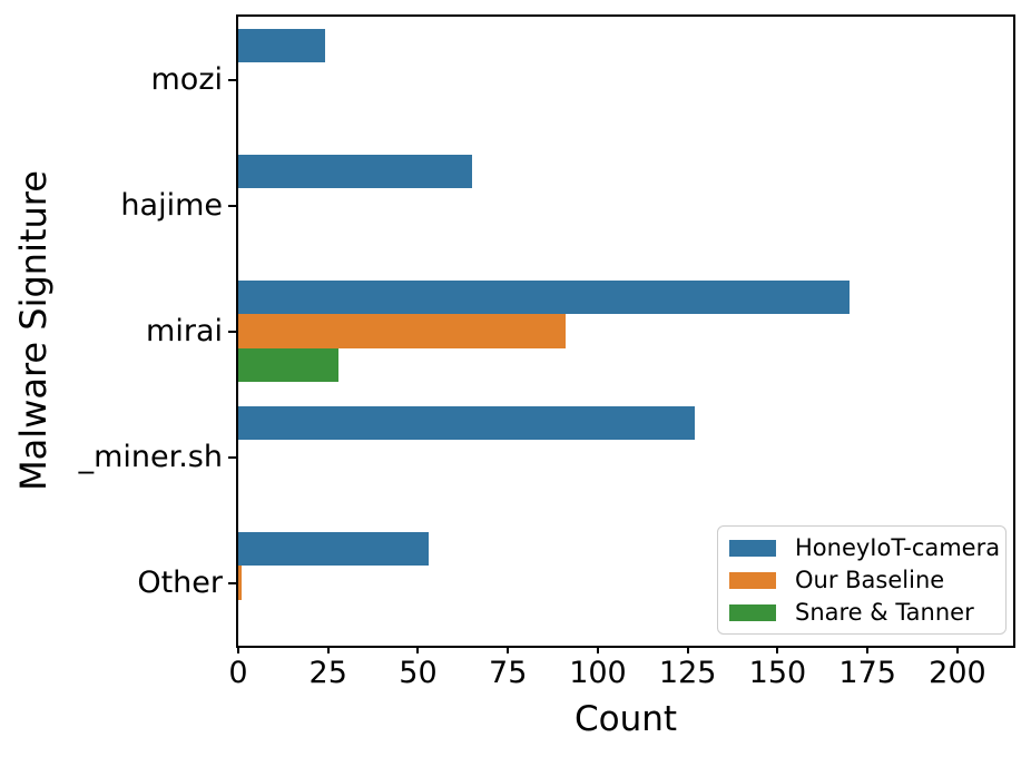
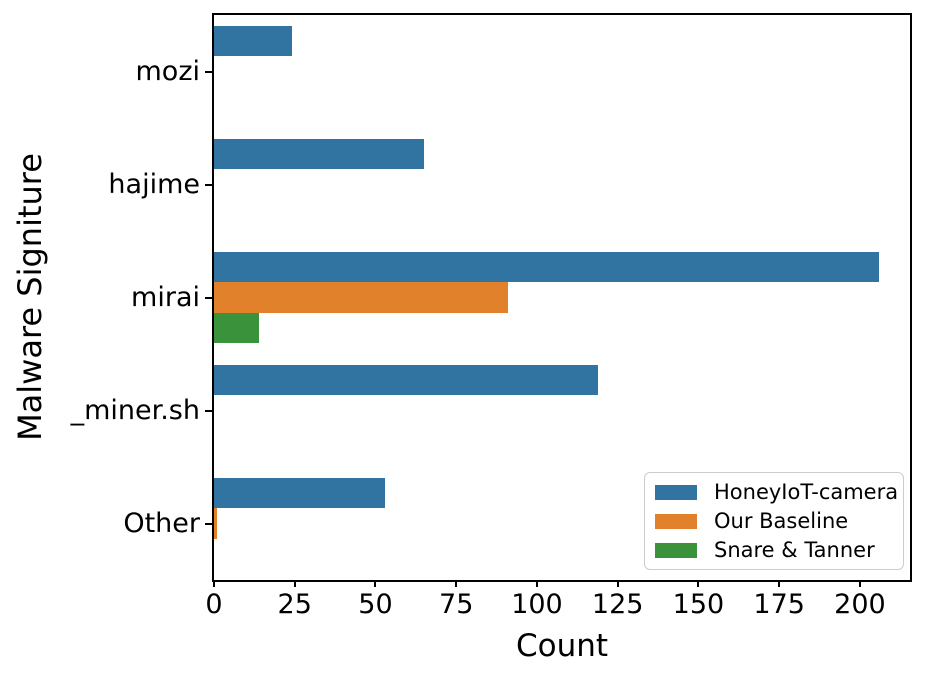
HoneyIoT-camera/mirai: 170 -> 206
Snare & Tanner/mirai: 28 -> 14
HoneyIoT-camera/_miner.sh: 127 -> 119
